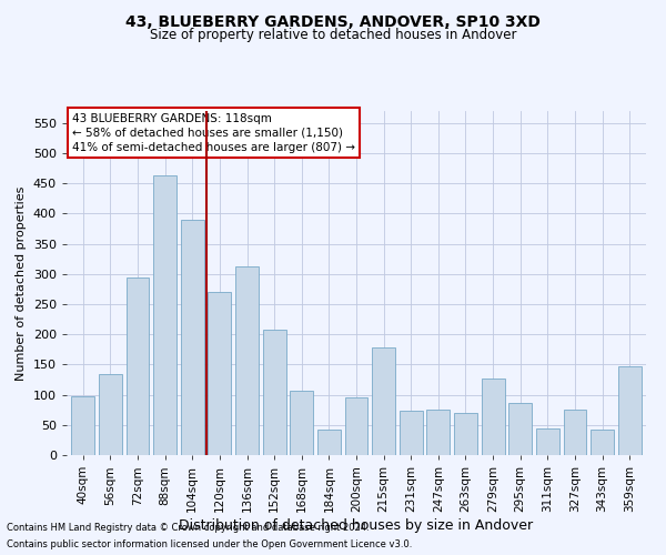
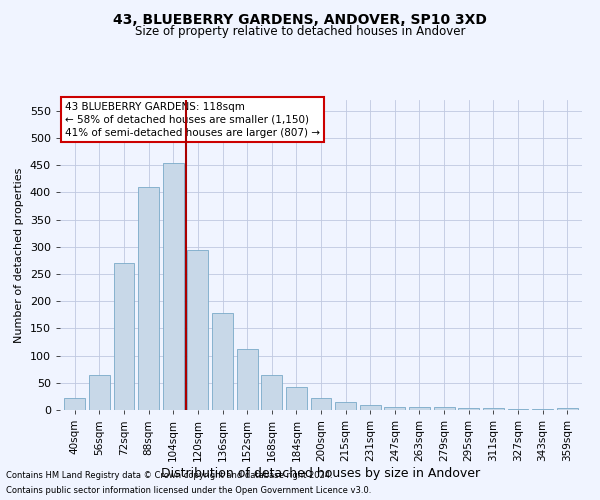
40sqm: 98 -> 22
56sqm: 134 -> 65
72sqm: 294 -> 270
88sqm: 464 -> 410
104sqm: 390 -> 455
120sqm: 270 -> 295
136sqm: 312 -> 178
152sqm: 208 -> 113
168sqm: 106 -> 65
200sqm: 96 -> 22
215sqm: 178 -> 14
231sqm: 74 -> 10
247sqm: 76 -> 6
263sqm: 70 -> 6
279sqm: 126 -> 5
295sqm: 86 -> 3
311sqm: 44 -> 3
327sqm: 76 -> 2
343sqm: 42 -> 2
359sqm: 148 -> 3
